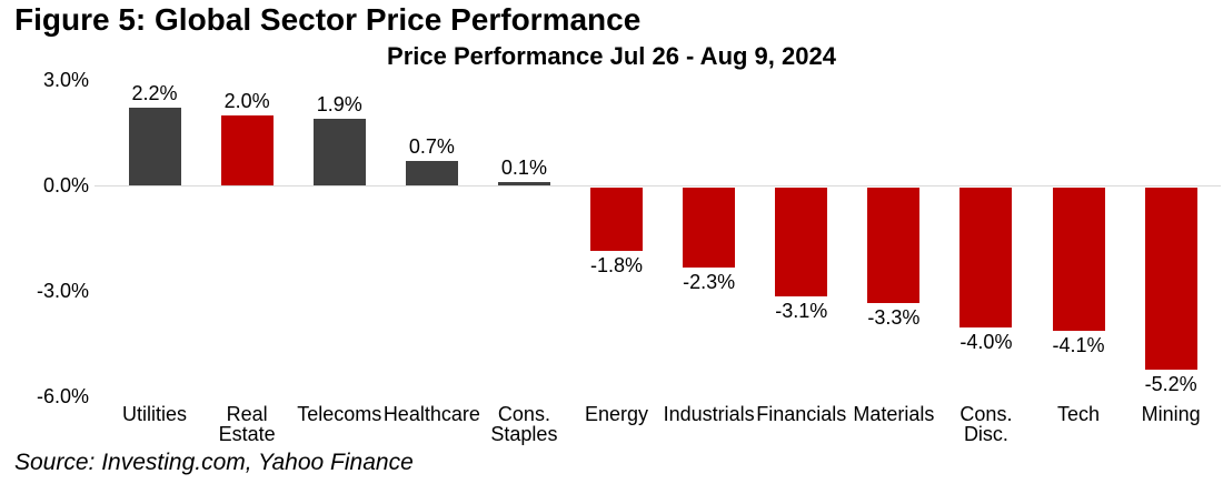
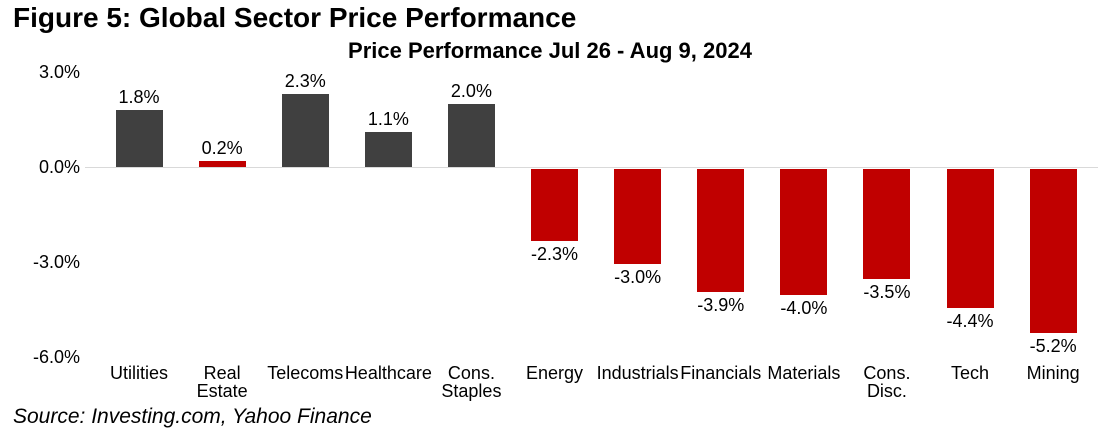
Utilities: 2.2% -> 1.8%
Real Estate: 2.0% -> 0.2%
Telecoms: 1.9% -> 2.3%
Healthcare: 0.7% -> 1.1%
Cons. Staples: 0.1% -> 2.0%
Energy: -1.8% -> -2.3%
Industrials: -2.3% -> -3.0%
Financials: -3.1% -> -3.9%
Materials: -3.3% -> -4.0%
Cons. Disc.: -4.0% -> -3.5%
Tech: -4.1% -> -4.4%
